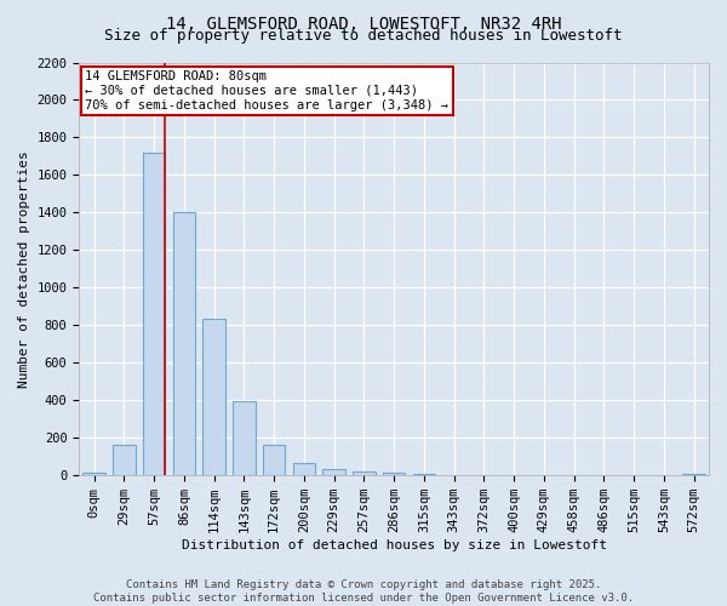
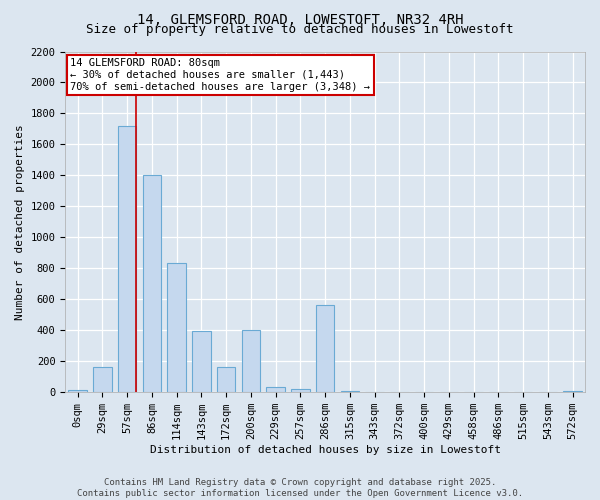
200sqm: 60 -> 400
286sqm: 20 -> 560
